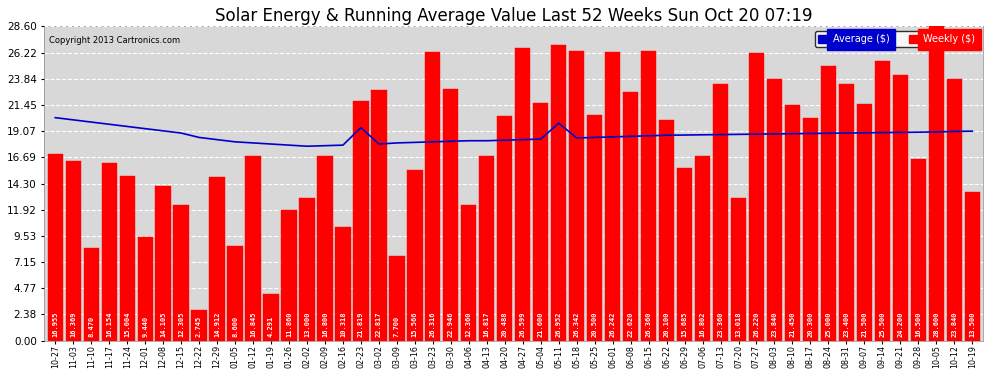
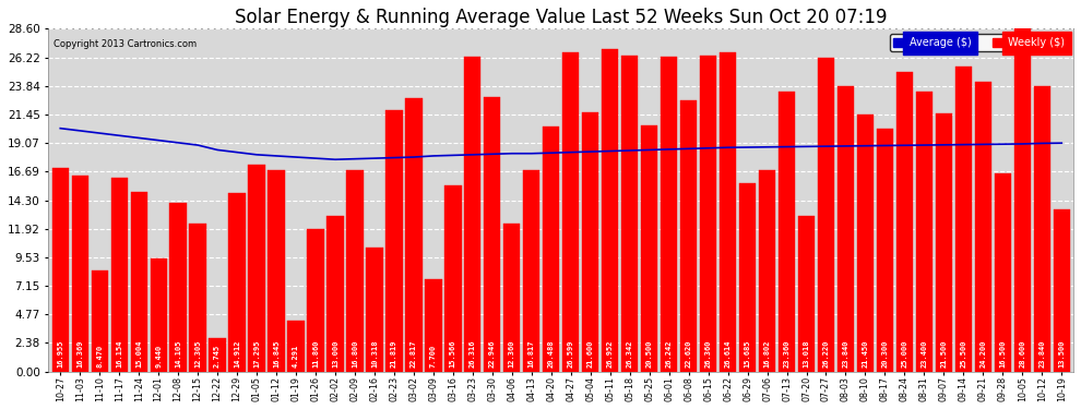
Weekly ($)/01-05: 8.6 -> 17.3
Average ($)/02-23: 19.4 -> 17.9
Average ($)/05-11: 19.8 -> 18.4
Weekly ($)/06-22: 20.1 -> 26.6
